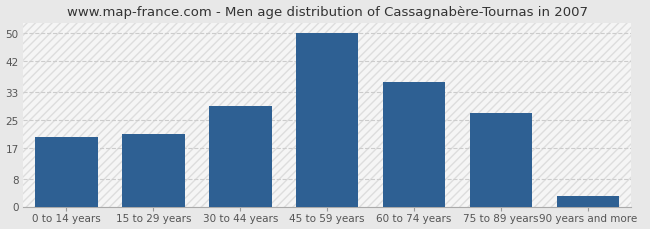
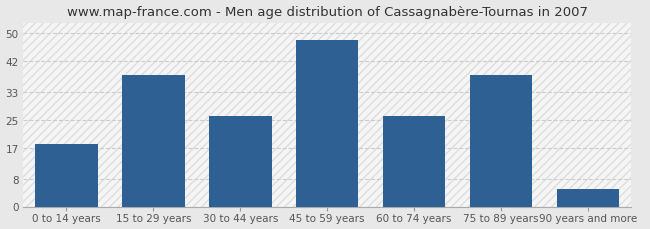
0 to 14 years: 20 -> 18
15 to 29 years: 21 -> 38
30 to 44 years: 29 -> 26
45 to 59 years: 50 -> 48
60 to 74 years: 36 -> 26
75 to 89 years: 27 -> 38
90 years and more: 3 -> 5
